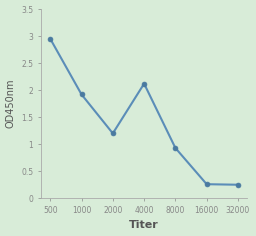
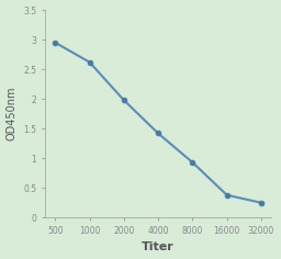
1000: 1.92 -> 2.62
2000: 1.20 -> 1.98
4000: 2.12 -> 1.42
16000: 0.26 -> 0.38
